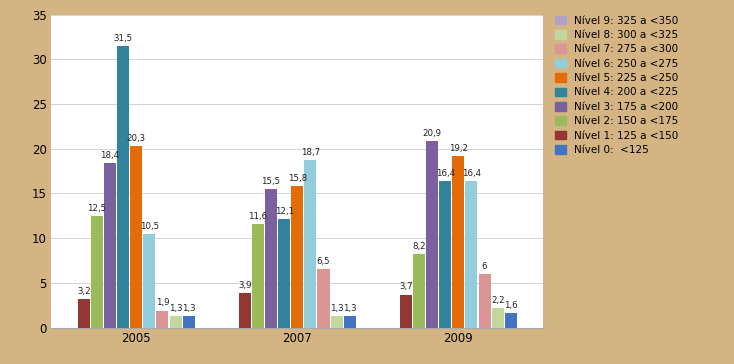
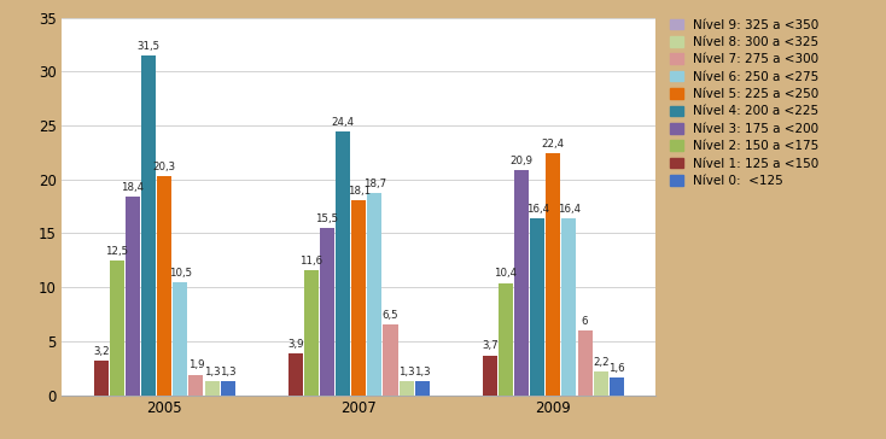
Nível 4: 200 a <225/2007: 12,1 -> 24,4
Nível 5: 225 a <250/2007: 15,8 -> 18,1
Nível 2: 150 a <175/2009: 8,2 -> 10,4
Nível 5: 225 a <250/2009: 19,2 -> 22,4
